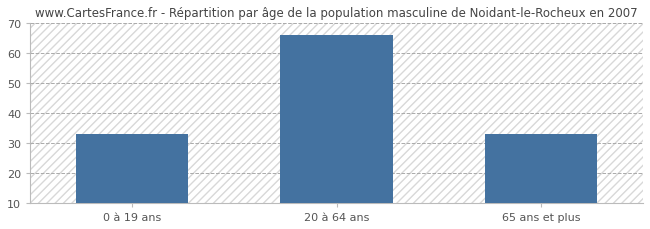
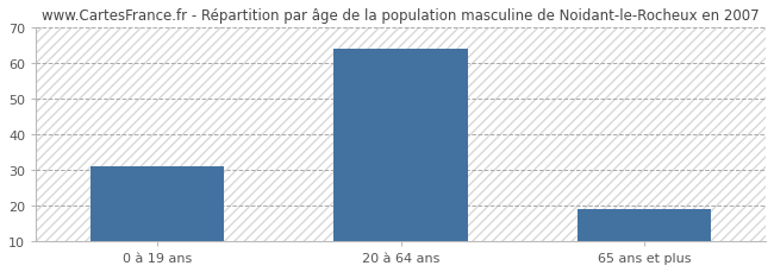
0 à 19 ans: 33 -> 31
20 à 64 ans: 66 -> 64
65 ans et plus: 33 -> 19
